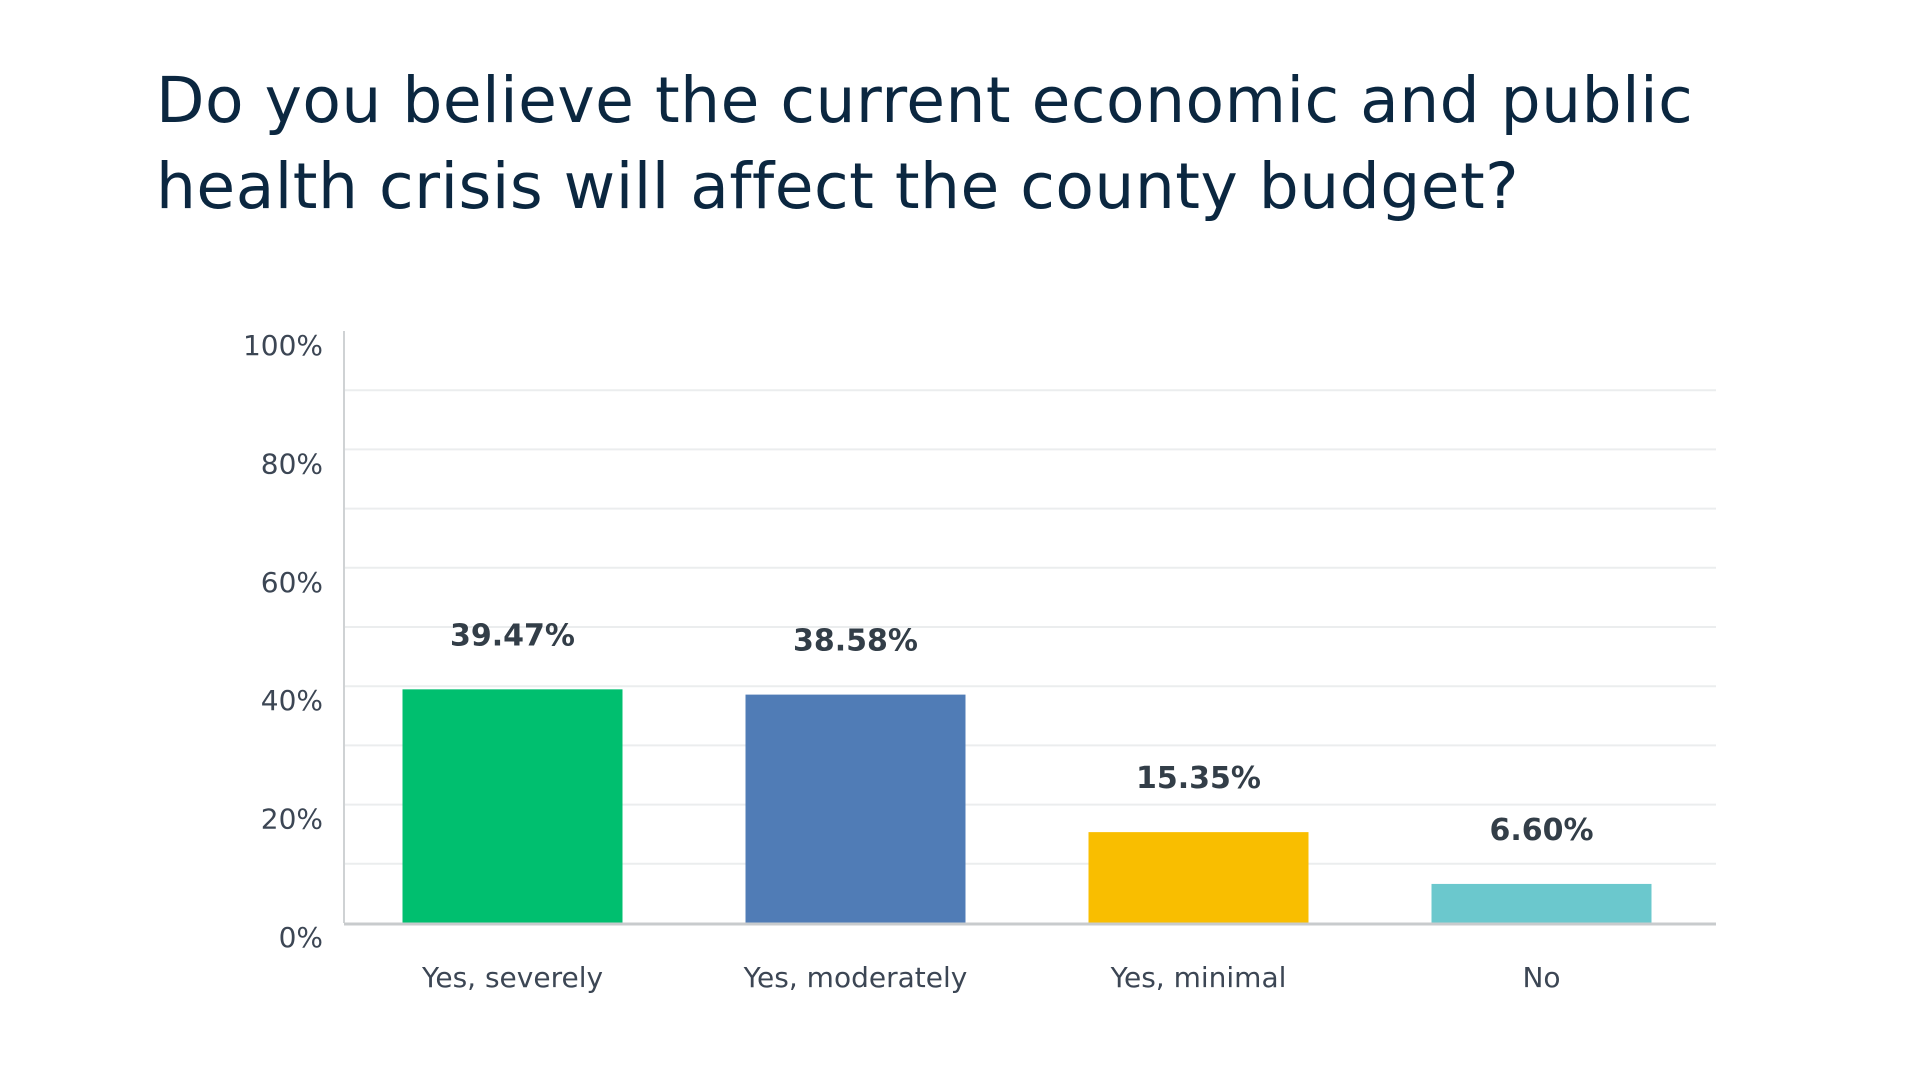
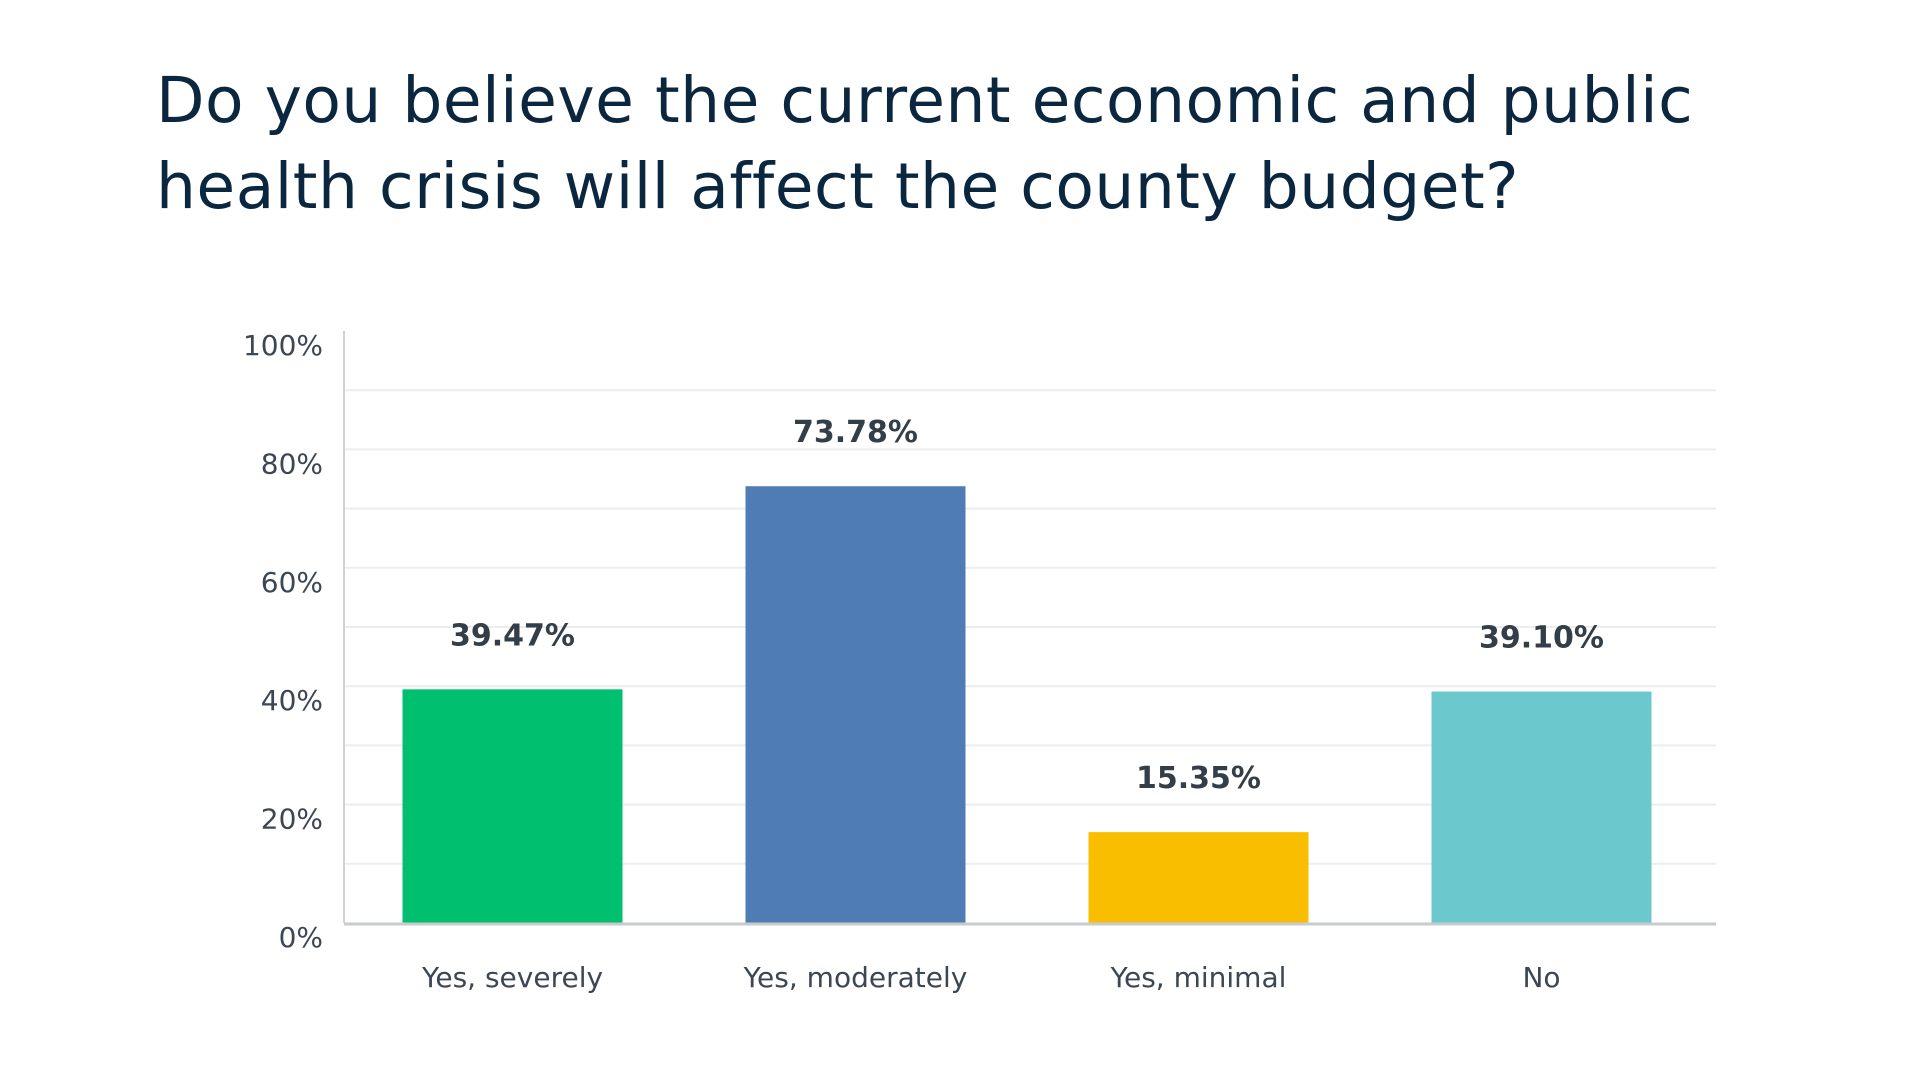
Yes, moderately: 38.58% -> 73.78%
No: 6.60% -> 39.10%
